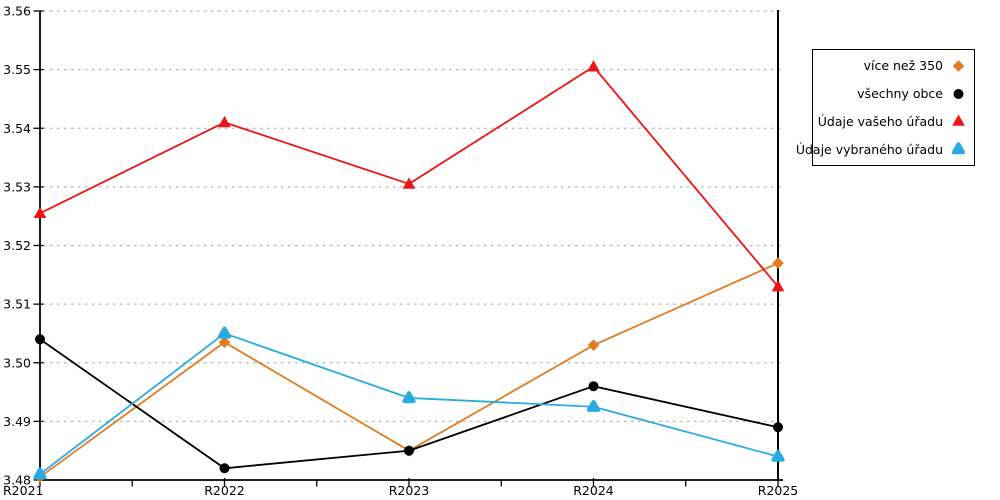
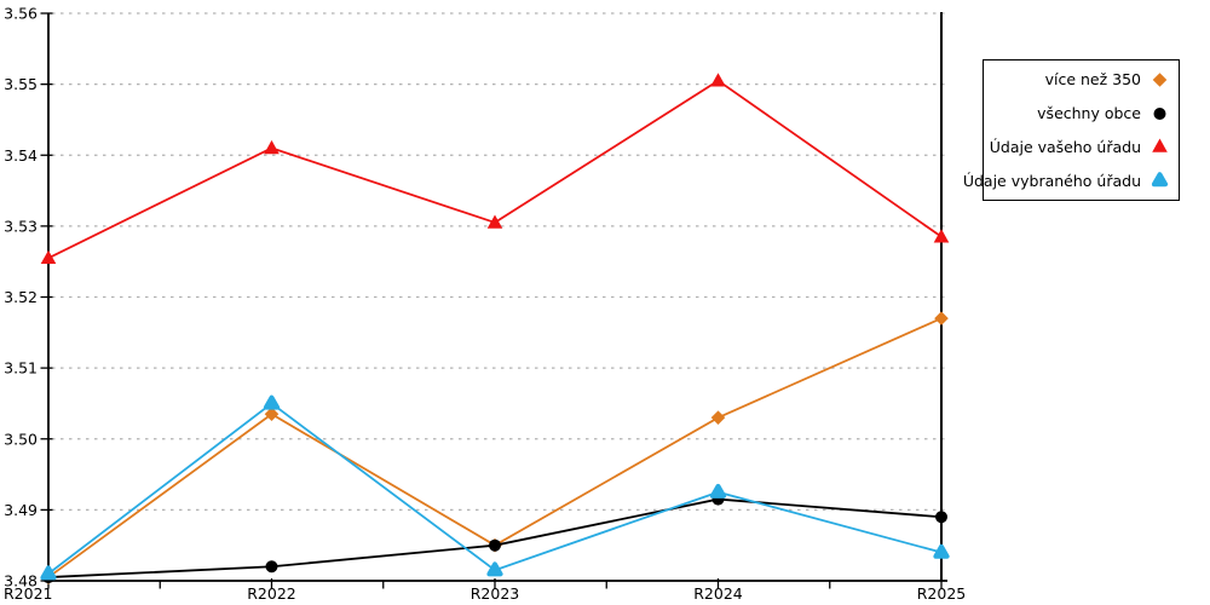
všechny obce/R2021: 3.504 -> 3.481
Údaje vybraného úřadu/R2023: 3.494 -> 3.482
všechny obce/R2024: 3.496 -> 3.491
Údaje vašeho úřadu/R2025: 3.513 -> 3.529
